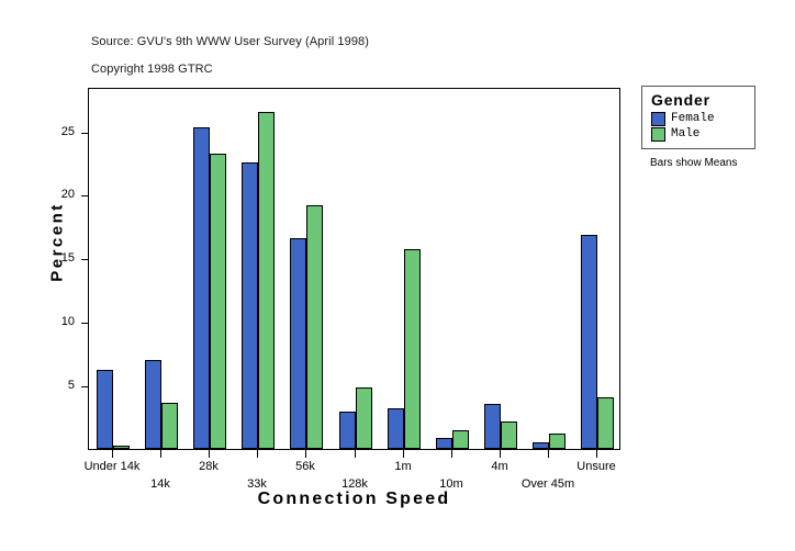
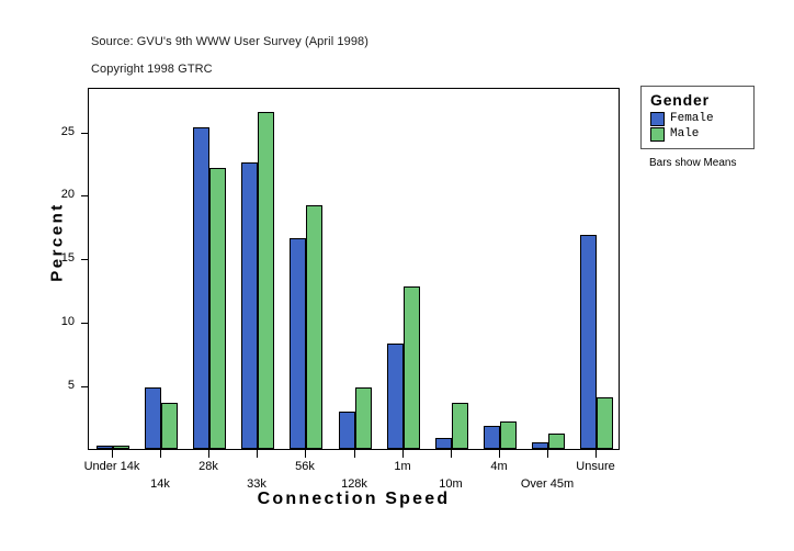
Female/Under 14k: 6.2 -> 0.3
Female/14k: 7.0 -> 4.8
Male/28k: 23.2 -> 22.1
Female/1m: 3.2 -> 8.3
Male/1m: 15.7 -> 12.8
Male/10m: 1.5 -> 3.6
Female/4m: 3.5 -> 1.8
